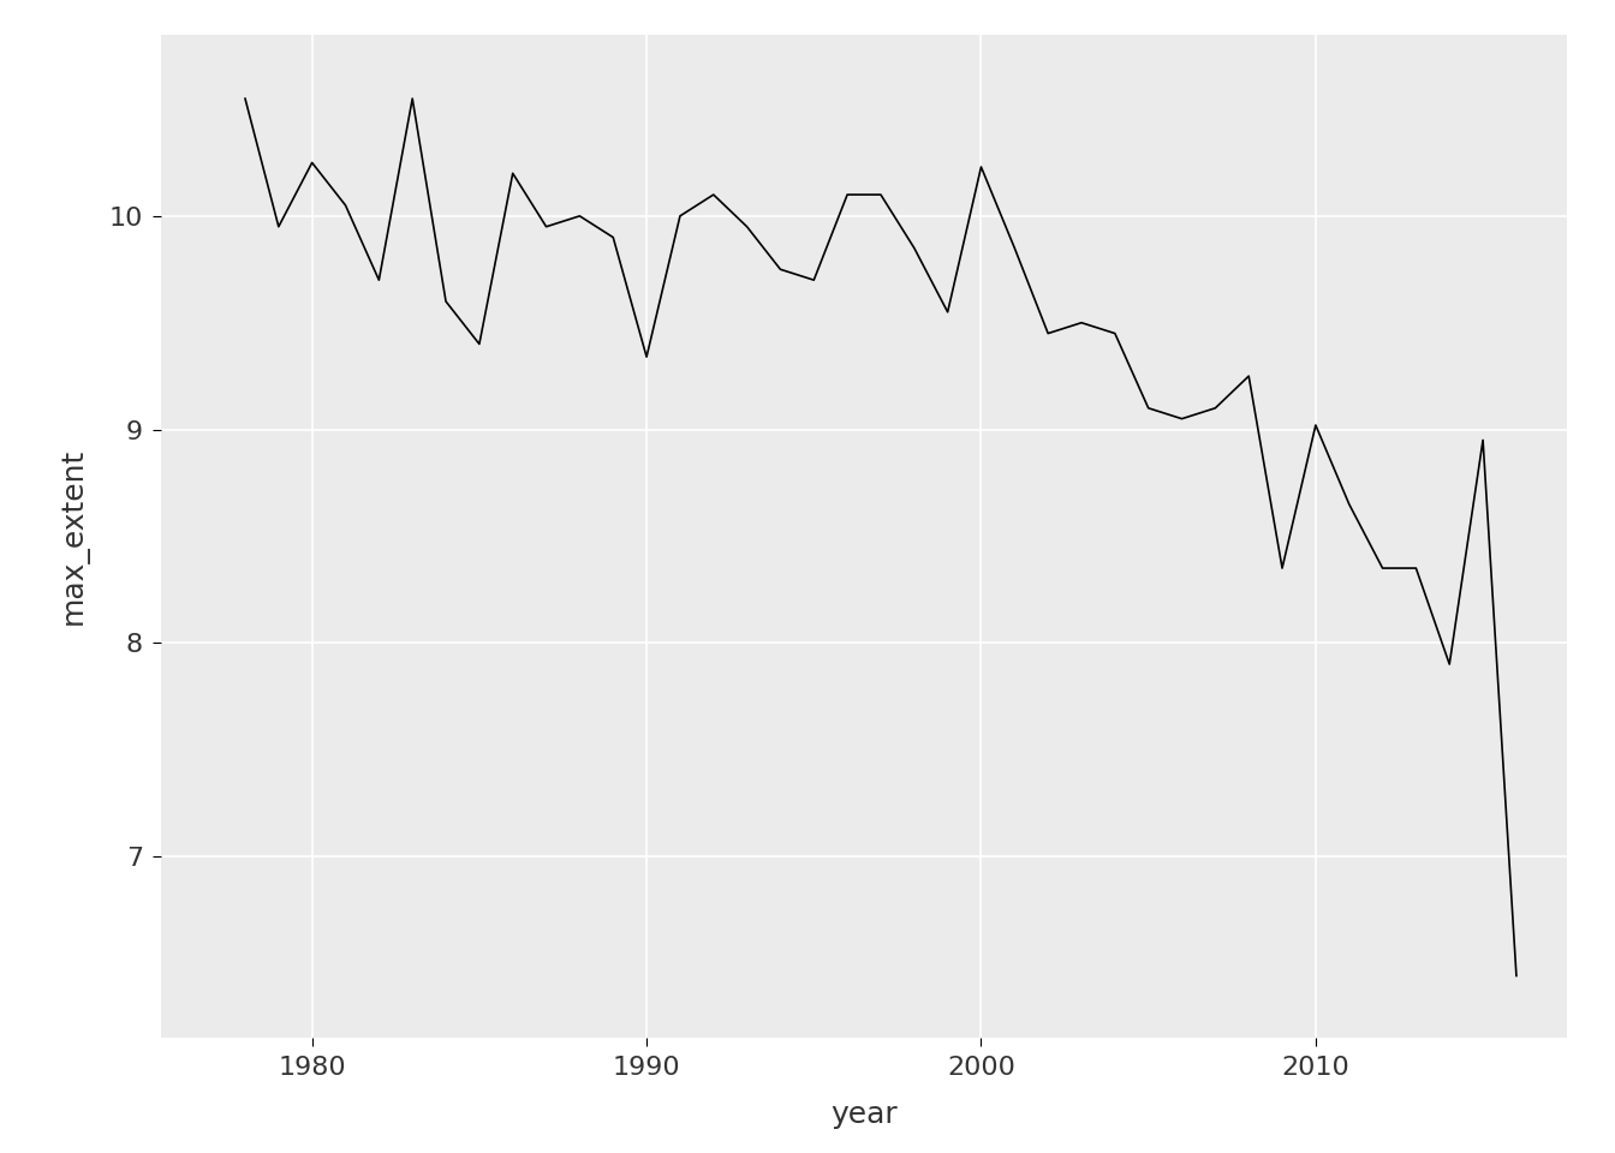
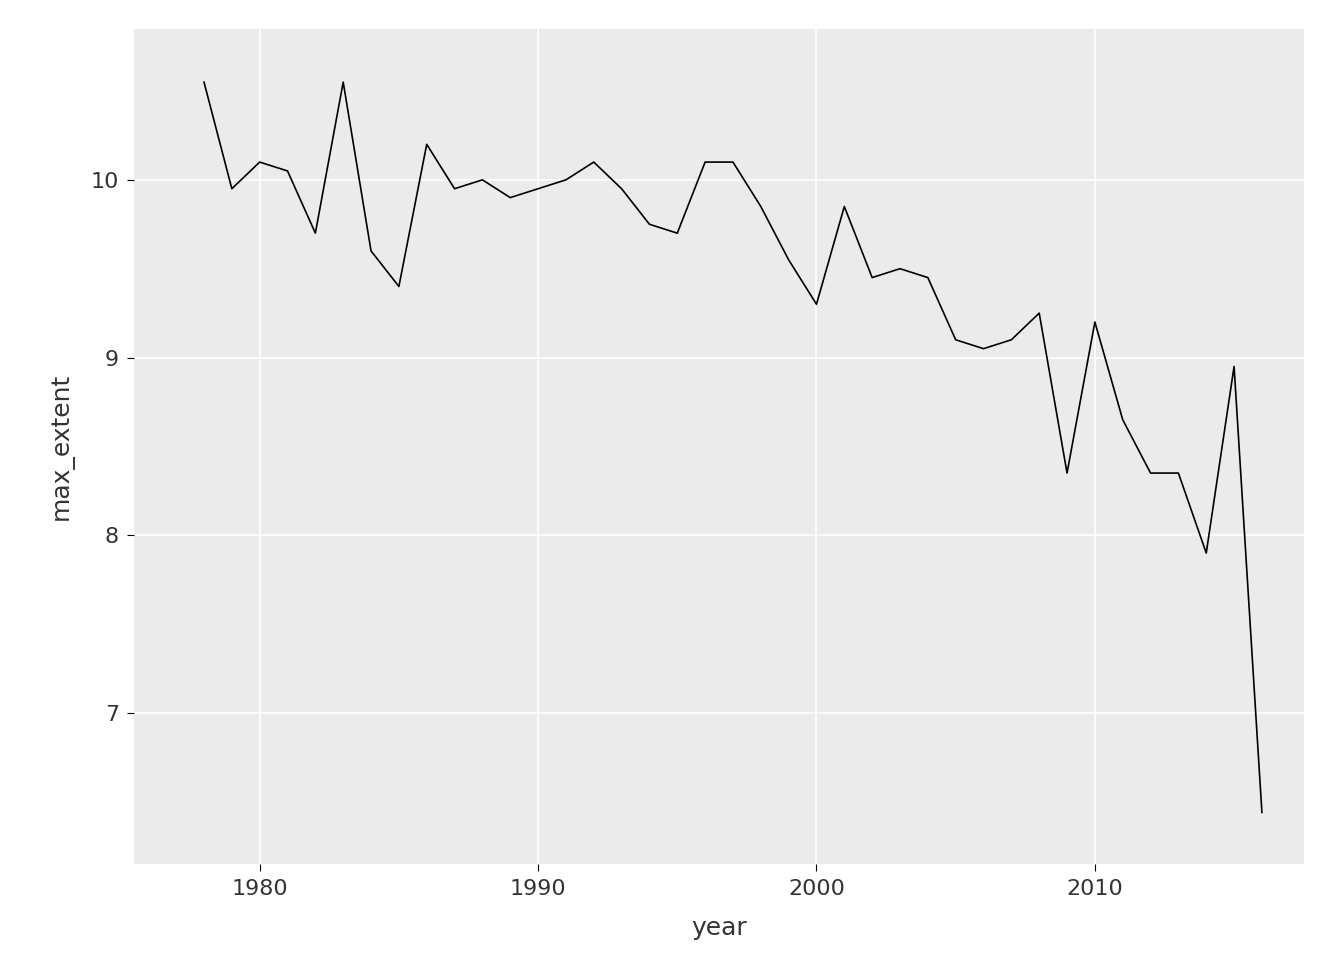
1980: 10.25 -> 10.10
1990: 9.34 -> 9.95
2000: 10.23 -> 9.30
2010: 9.02 -> 9.20
